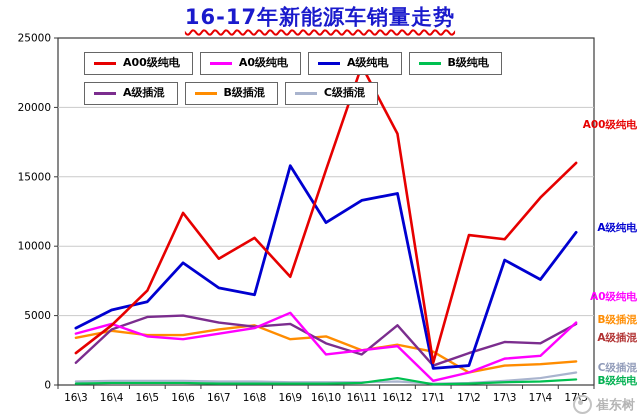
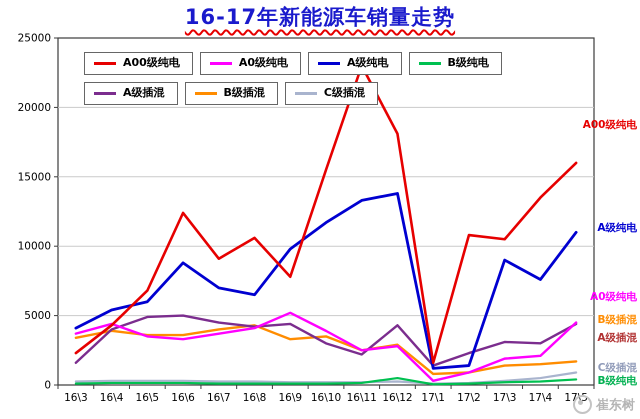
A级纯电/16\9: 15800 -> 9800
A0级纯电/16\10: 2200 -> 3900
B级插混/17\1: 2400 -> 800
